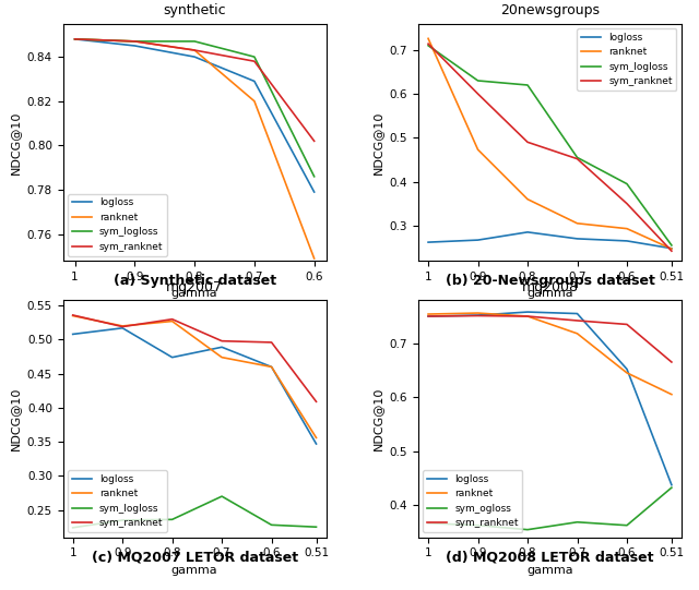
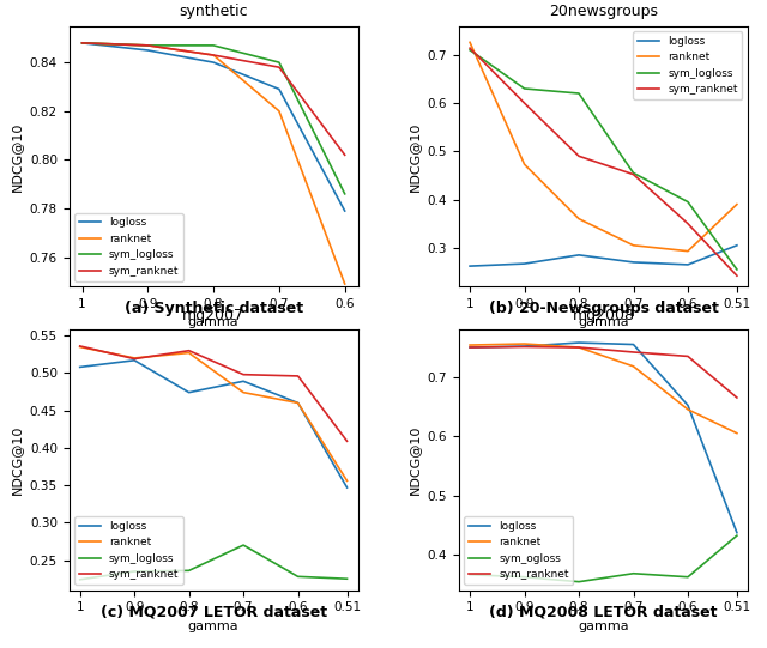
20newsgroups/logloss/0.51: 0.248 -> 0.305
20newsgroups/ranknet/0.51: 0.247 -> 0.390
